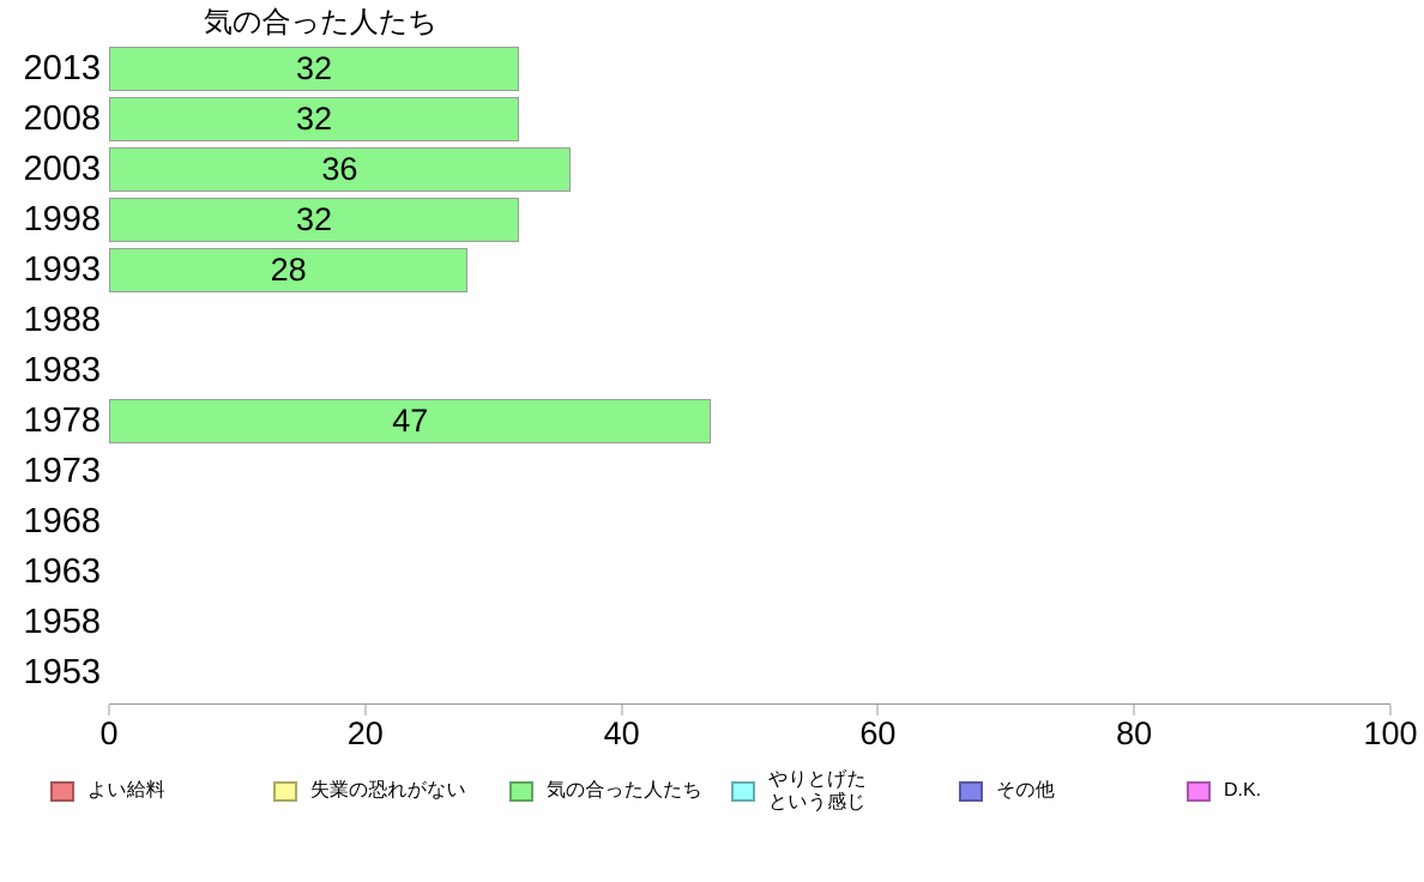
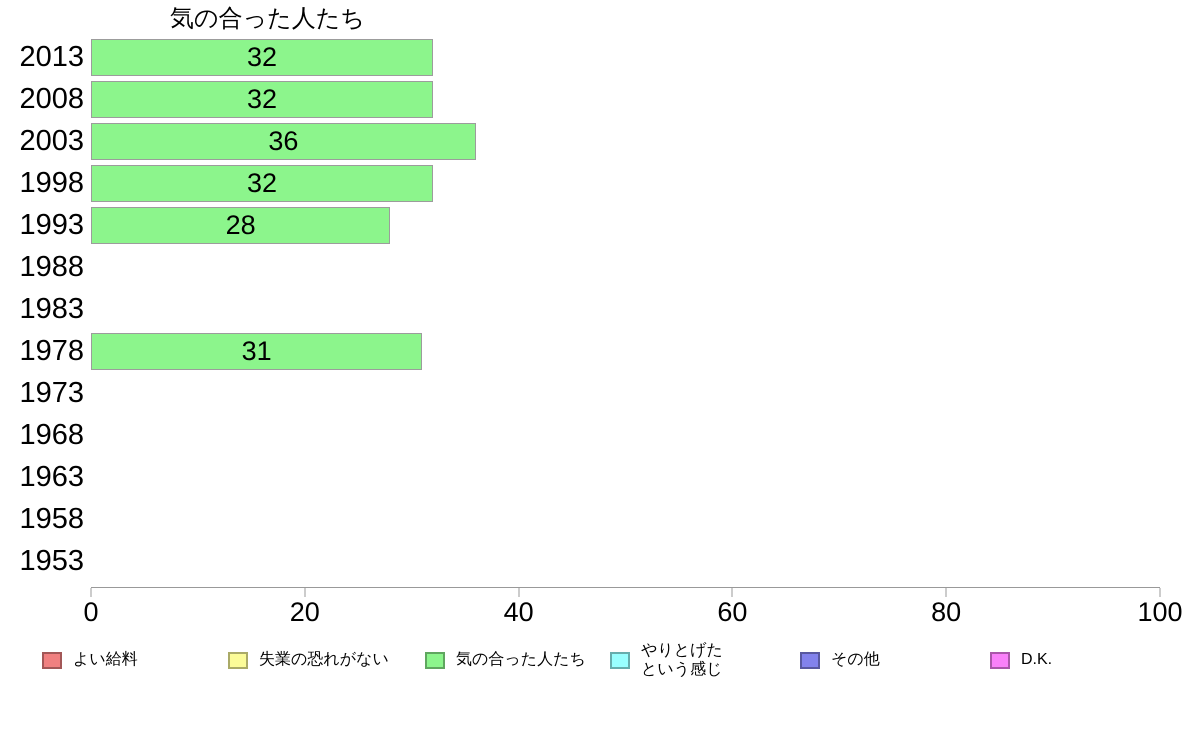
1978: 47 -> 31
